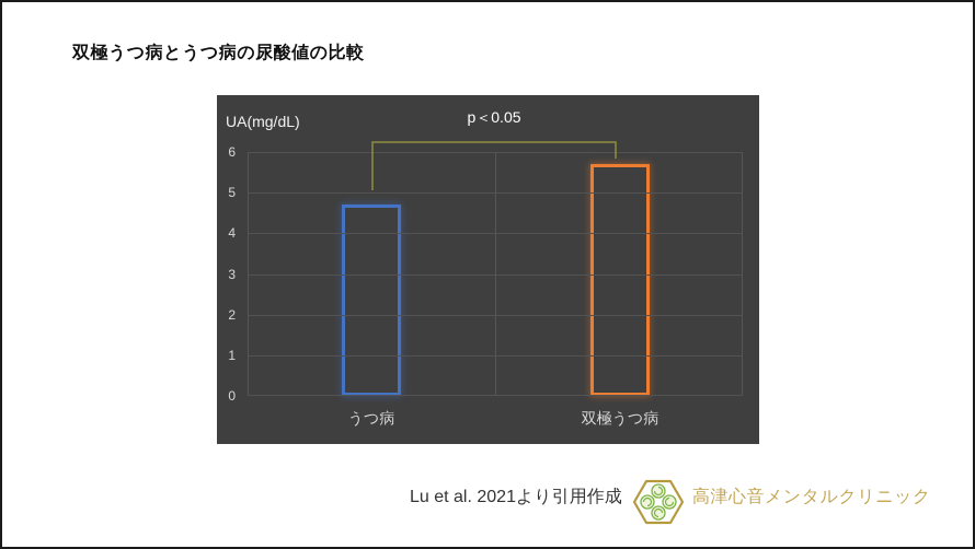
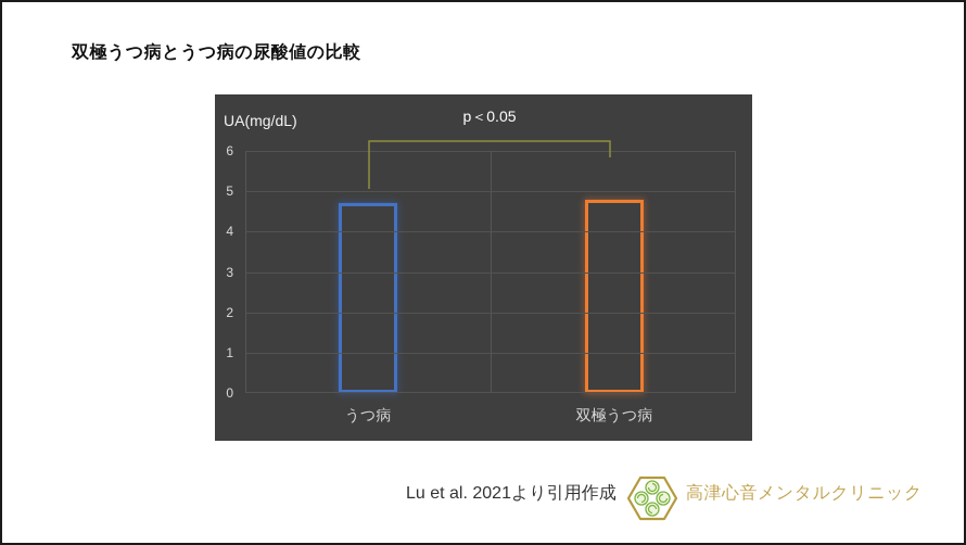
双極うつ病: 5.7 -> 4.8
